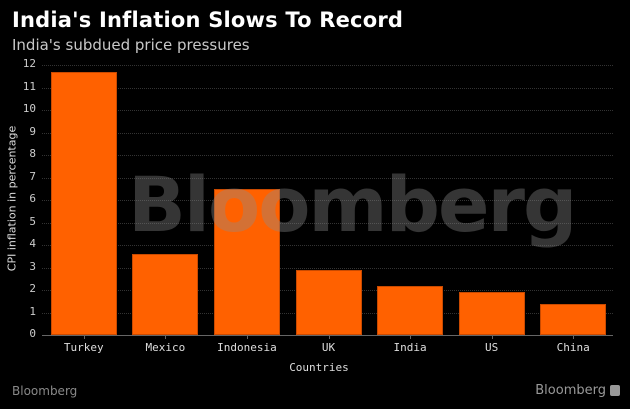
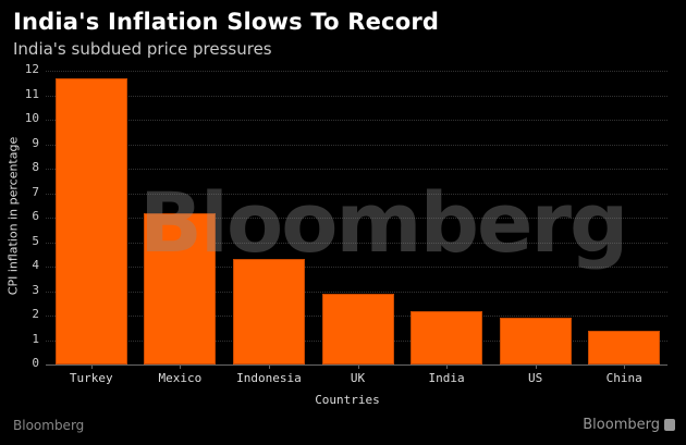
Mexico: 3.6 -> 6.2
Indonesia: 6.5 -> 4.3
